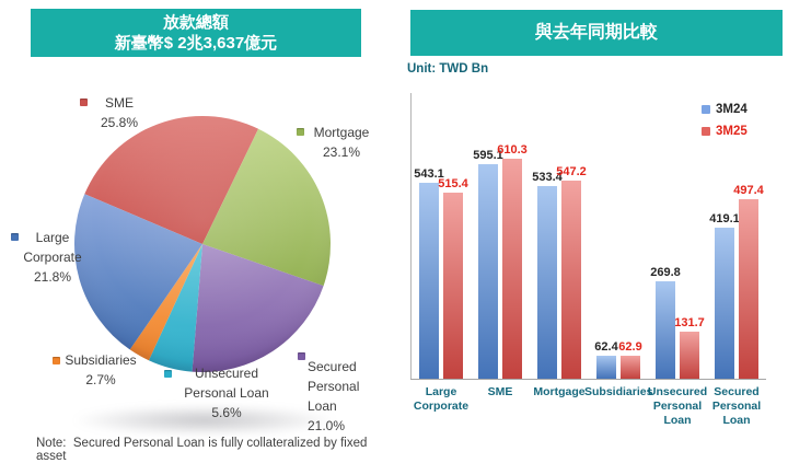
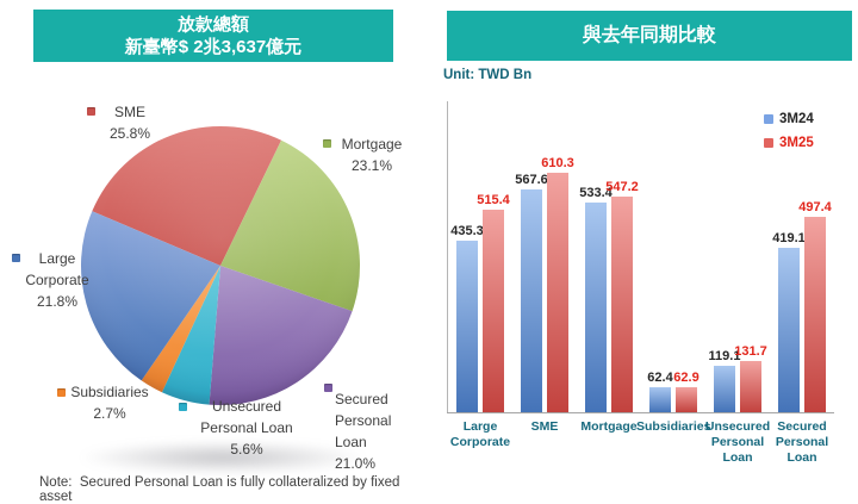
與去年同期比較/3M24/Large Corporate: 543.1 -> 435.3
與去年同期比較/3M24/SME: 595.1 -> 567.6
與去年同期比較/3M24/Unsecured Personal Loan: 269.8 -> 119.1
